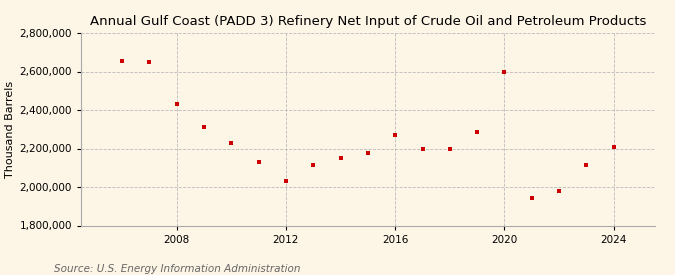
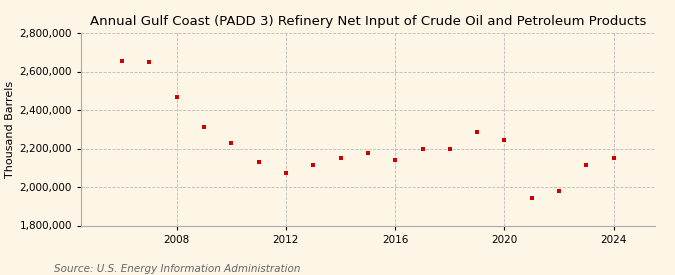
2008: 2,430,000 -> 2,470,000
2012: 2,030,000 -> 2,080,000
2016: 2,270,000 -> 2,140,000
2020: 2,600,000 -> 2,240,000
2024: 2,210,000 -> 2,150,000
